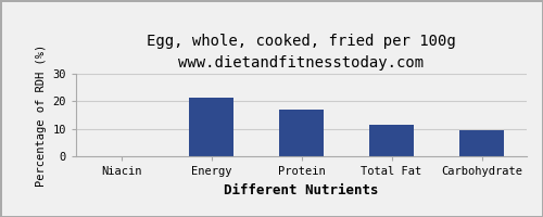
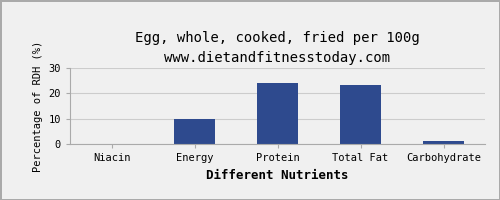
Energy: 21.5 -> 10.0
Protein: 17.0 -> 24.2
Total Fat: 11.5 -> 23.1
Carbohydrate: 9.5 -> 1.1
